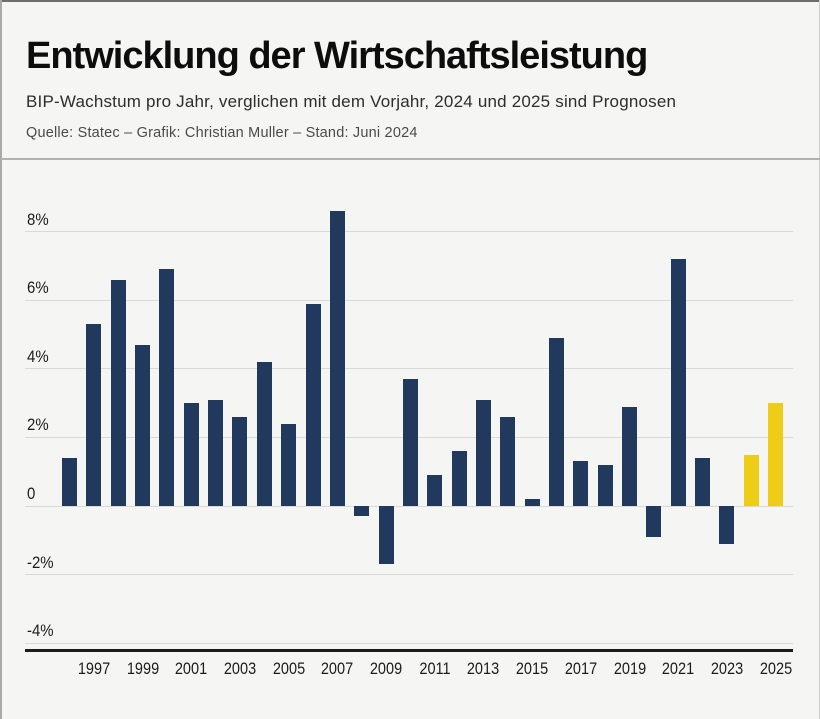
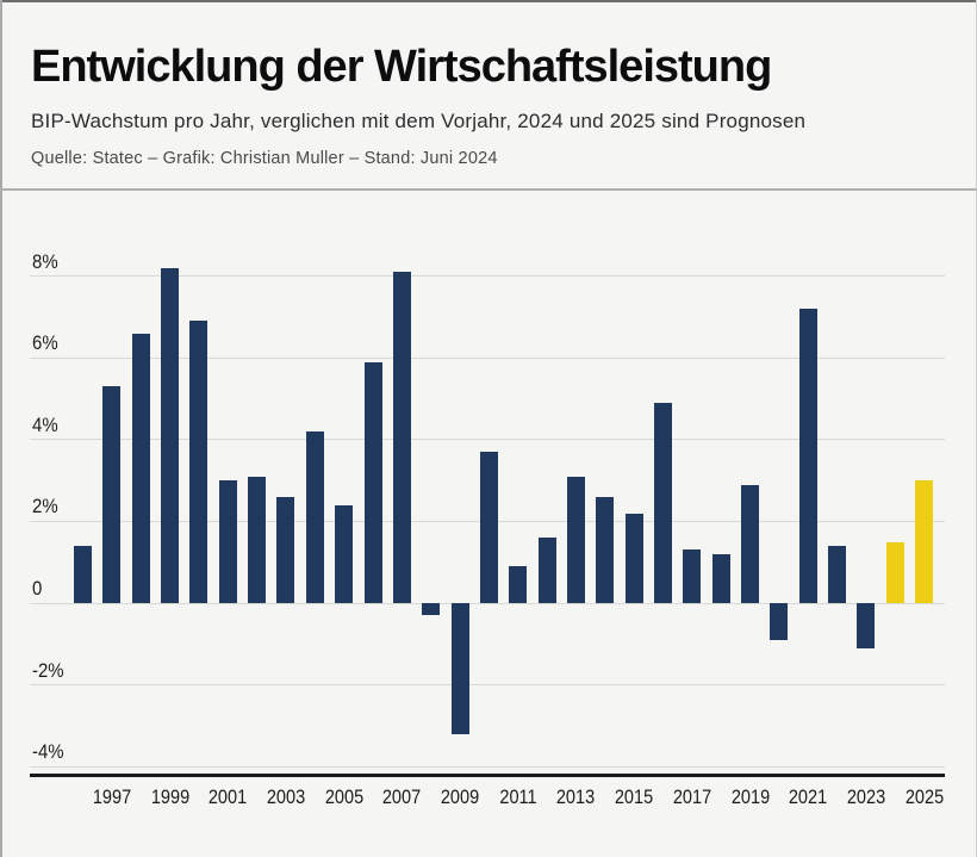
1999: 4.7% -> 8.2%
2007: 8.6% -> 8.1%
2009: -1.7% -> -3.2%
2015: 0.2% -> 2.2%
